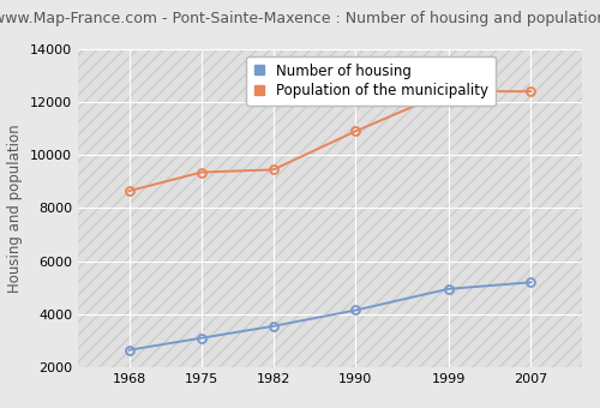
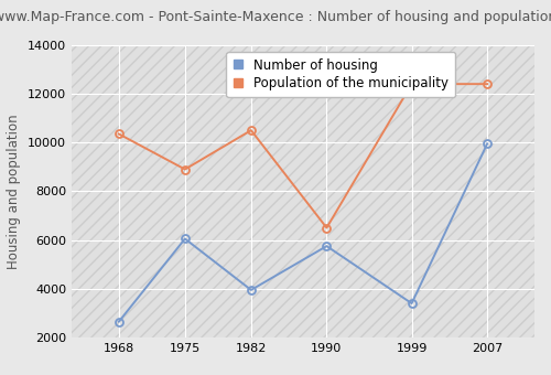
Population of the municipality/1968: 8650 -> 10350
Number of housing/1975: 3100 -> 6050
Population of the municipality/1975: 9350 -> 8900
Number of housing/1982: 3550 -> 3950
Population of the municipality/1982: 9450 -> 10500
Number of housing/1990: 4150 -> 5750
Population of the municipality/1990: 10900 -> 6500
Number of housing/1999: 4950 -> 3400
Number of housing/2007: 5200 -> 9950
